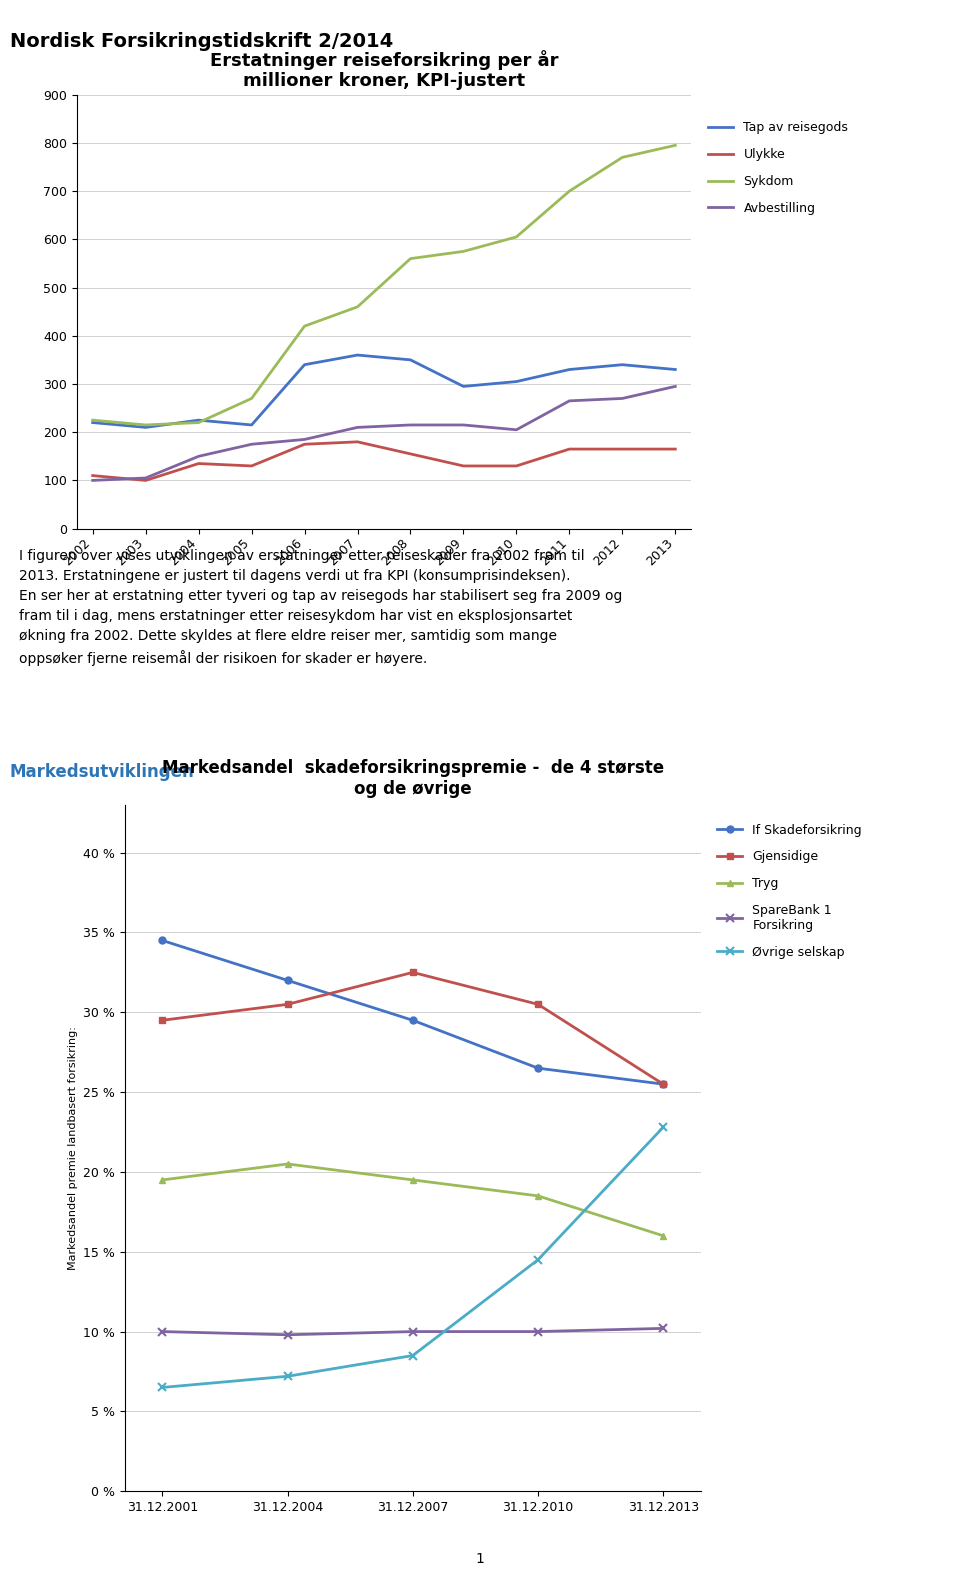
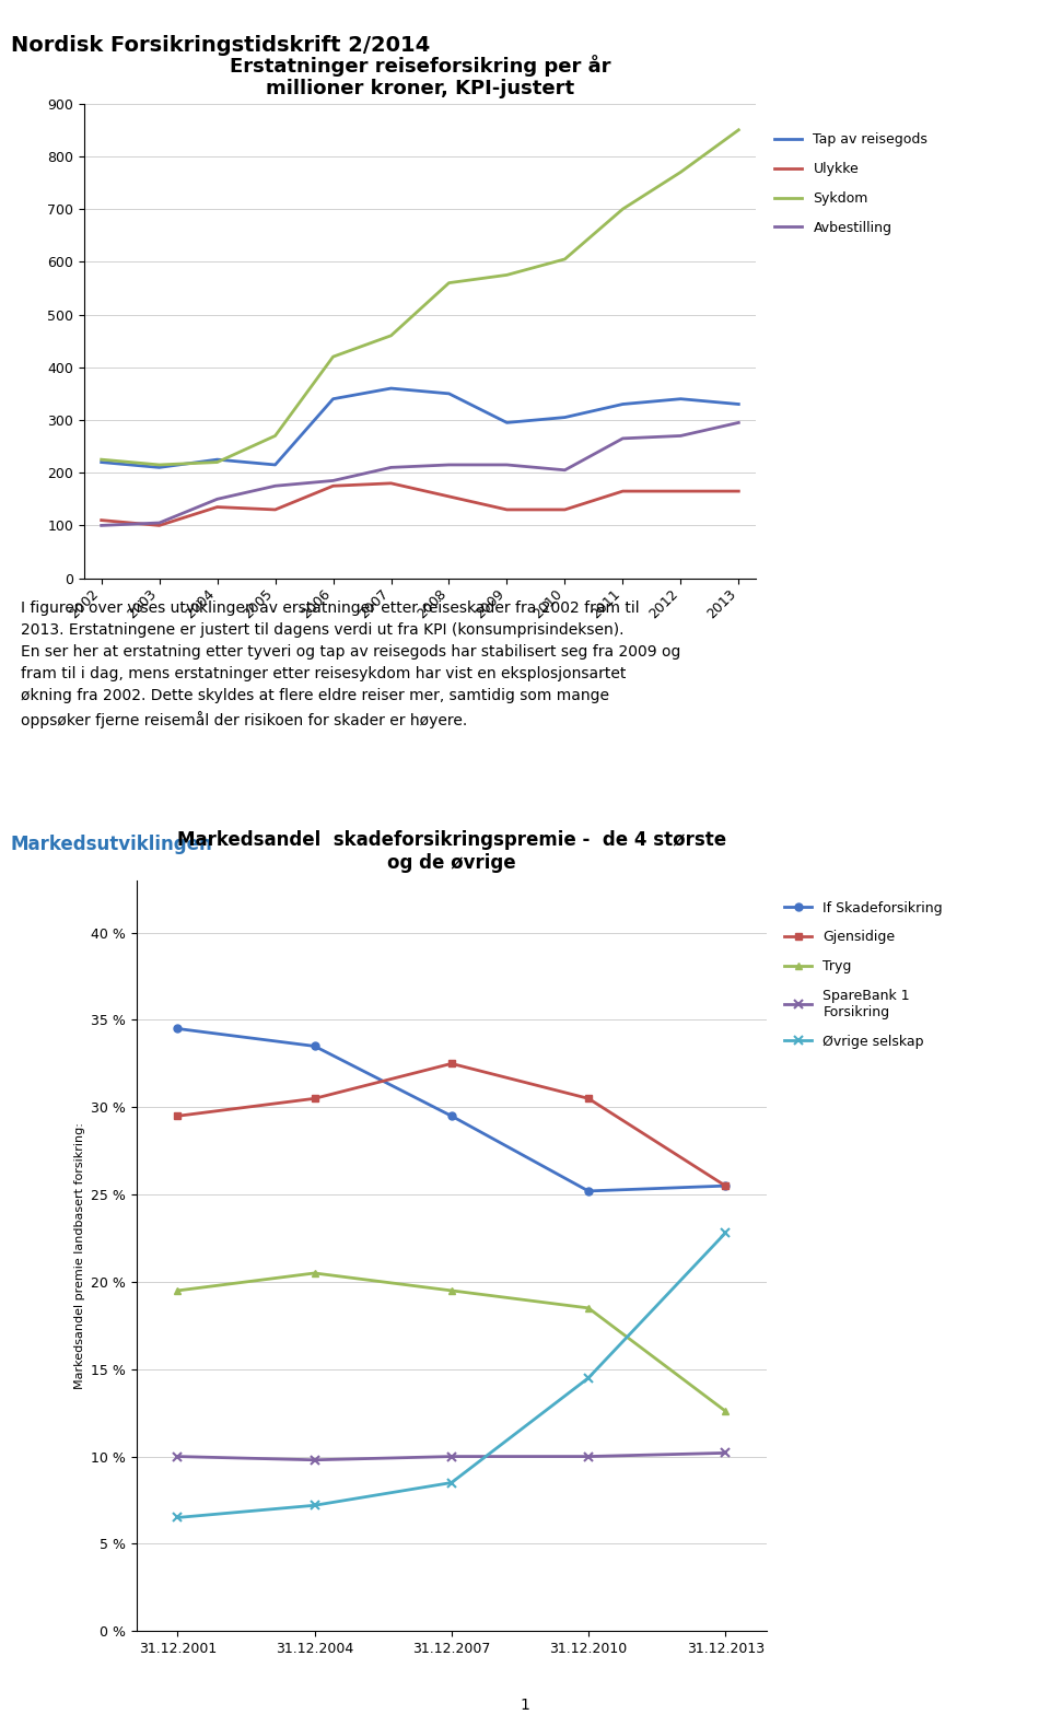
Sykdom/2013: 795 -> 850
If Skadeforsikring/31.12.2004: 32.0 % -> 33.5 %
If Skadeforsikring/31.12.2010: 26.5 % -> 25.2 %
Tryg/31.12.2013: 16.0 % -> 12.6 %
